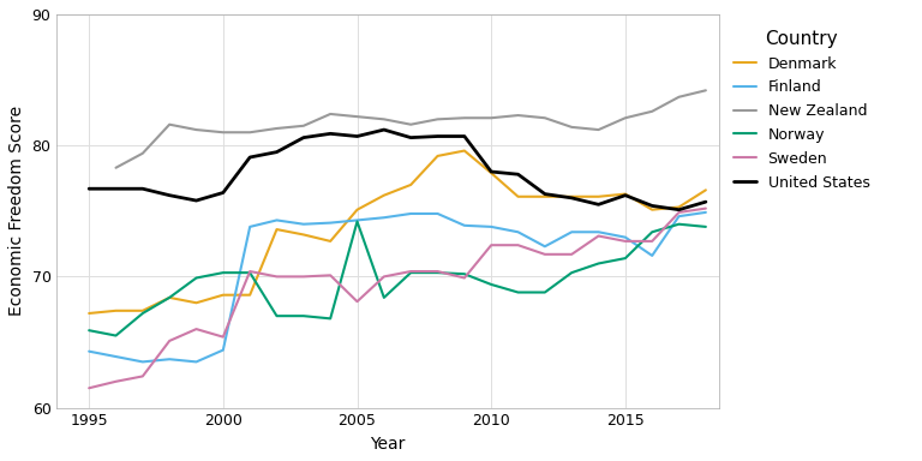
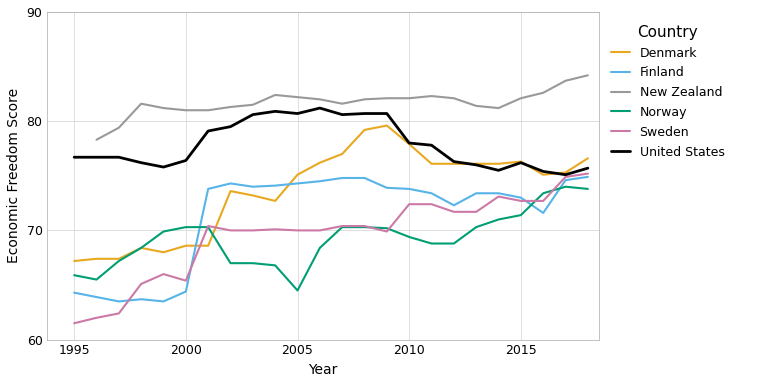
Norway/2005: 74.2 -> 64.5
Sweden/2005: 68.1 -> 70.0
